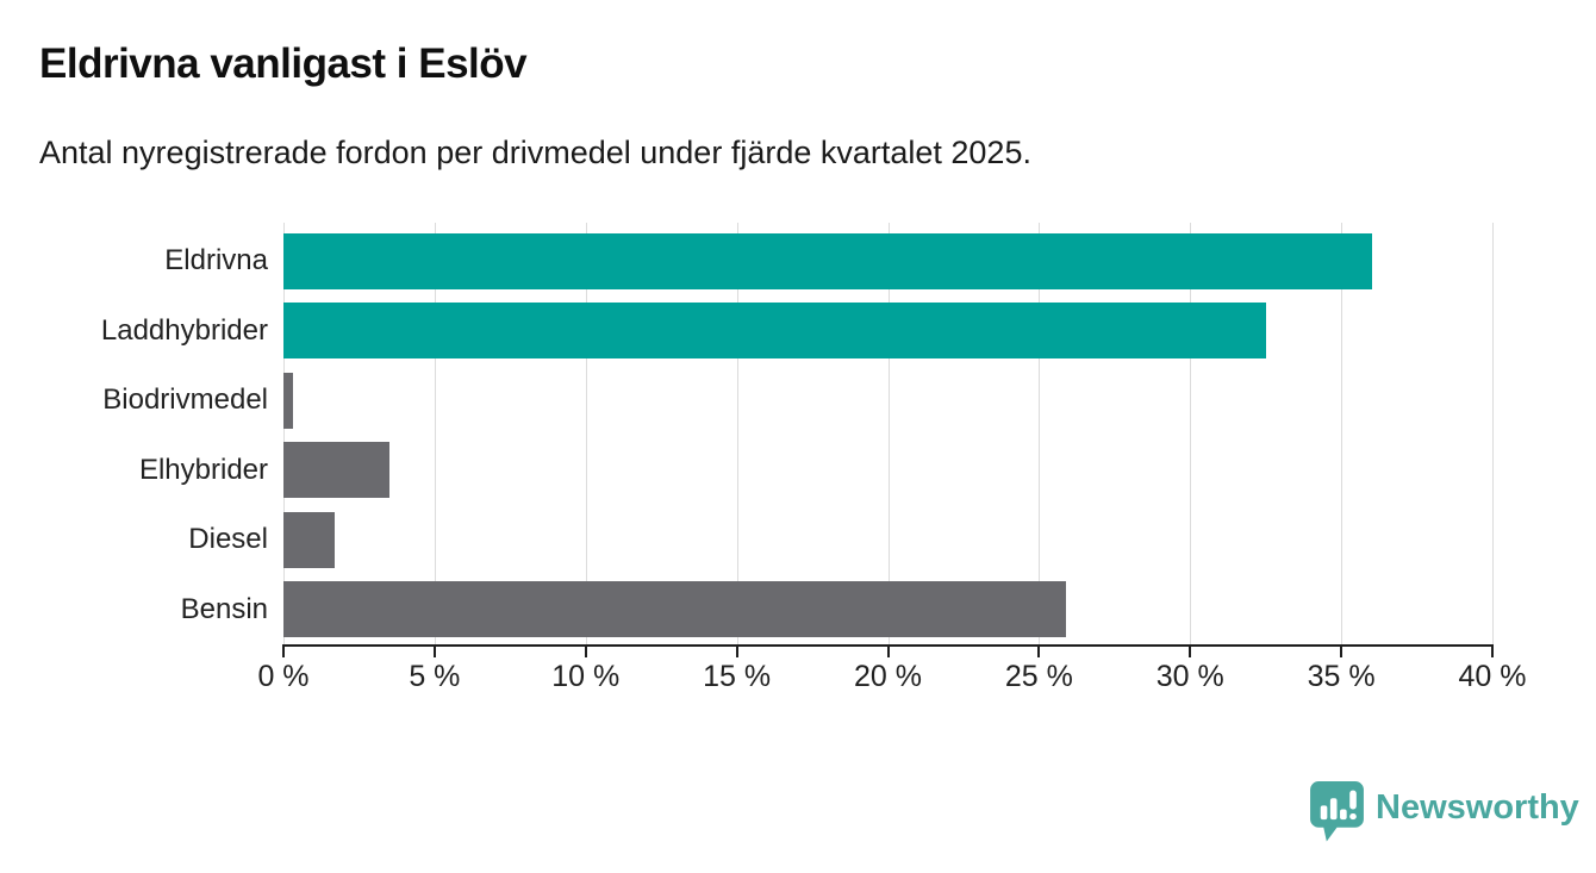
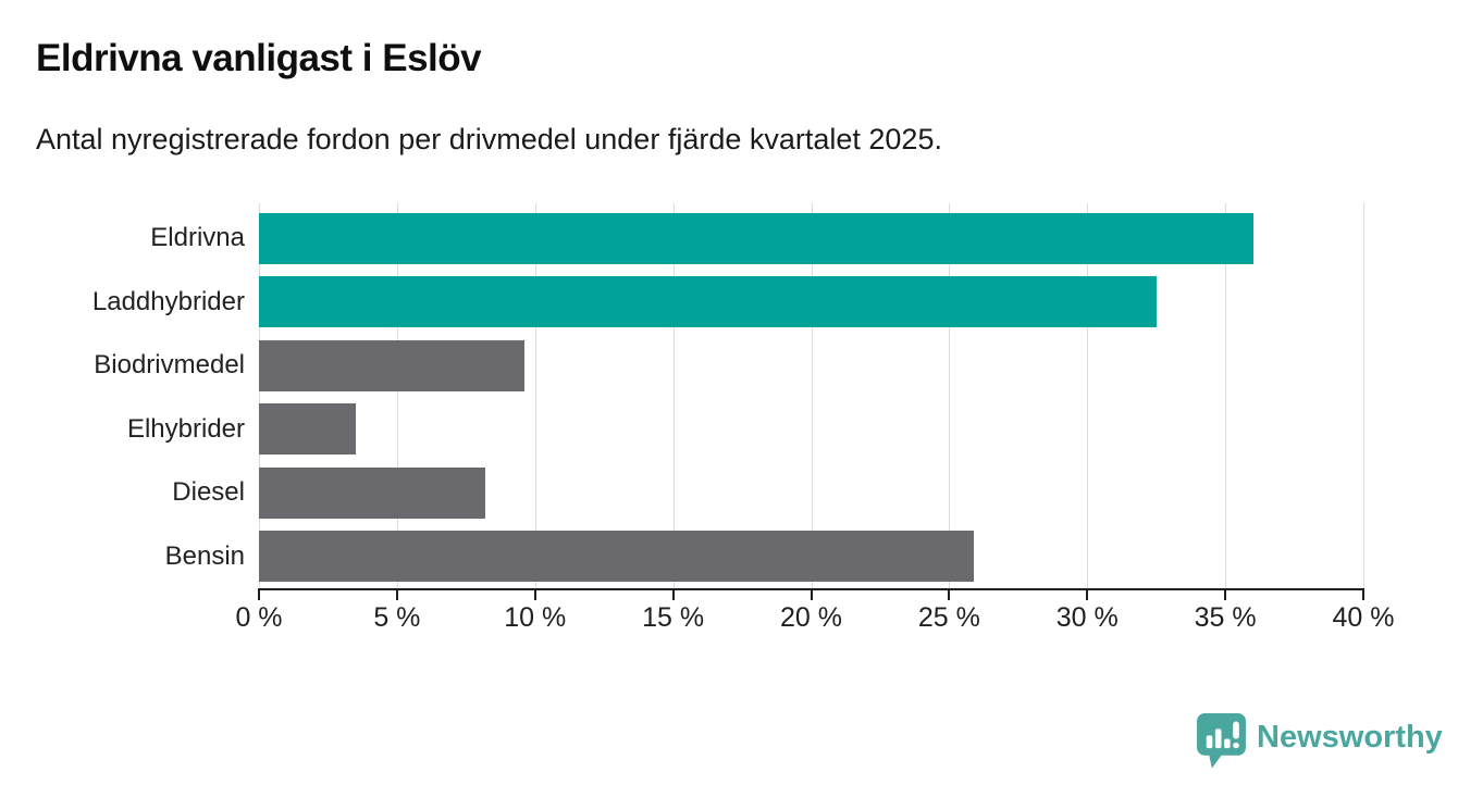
Biodrivmedel: 0.3% -> 9.6%
Diesel: 1.7% -> 8.2%
